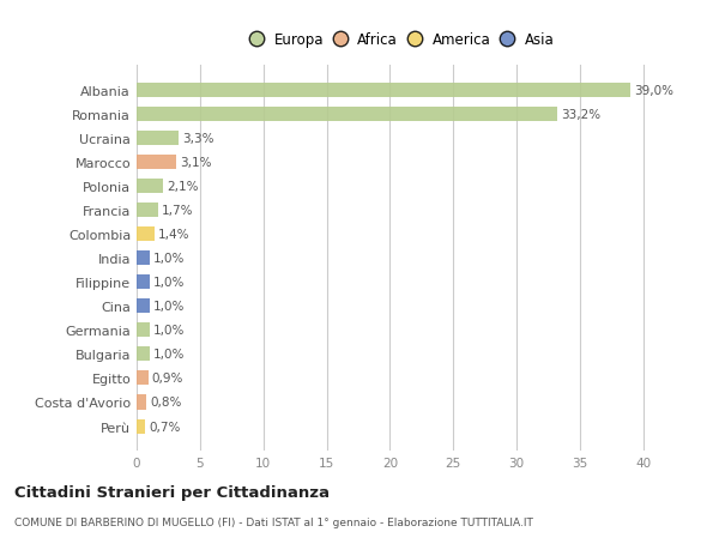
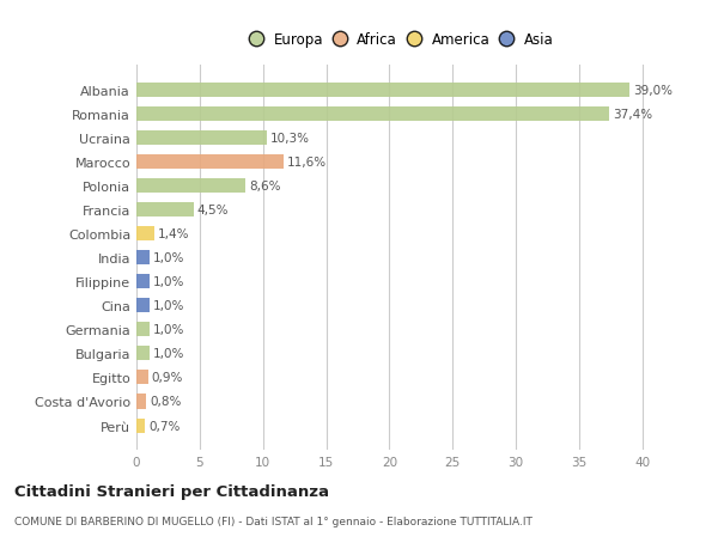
Romania: 33,2% -> 37,4%
Ucraina: 3,3% -> 10,3%
Marocco: 3,1% -> 11,6%
Polonia: 2,1% -> 8,6%
Francia: 1,7% -> 4,5%
